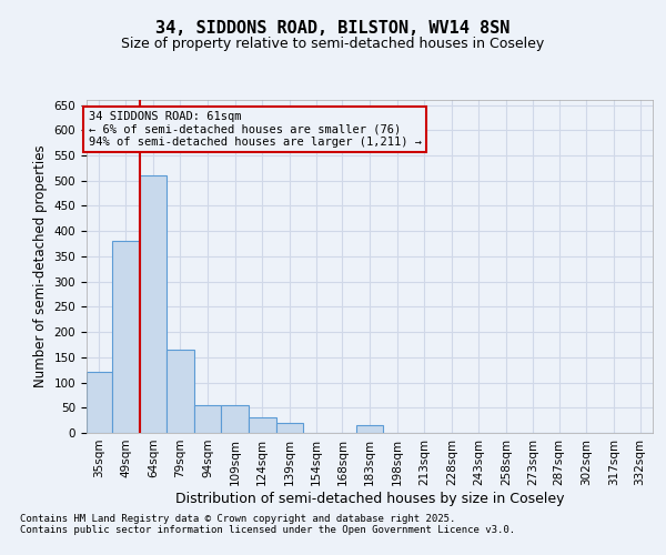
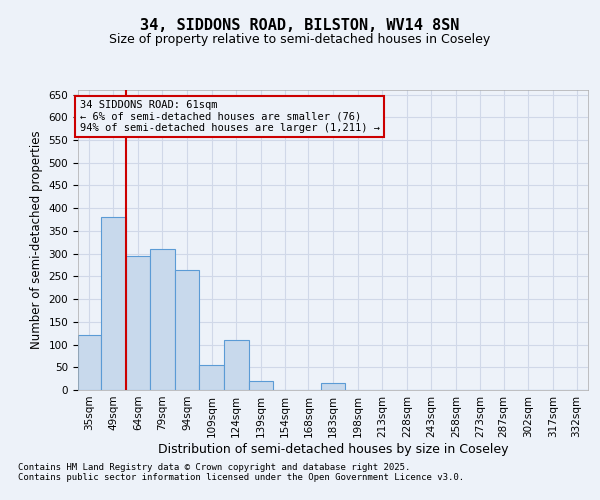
64sqm: 510 -> 295
79sqm: 165 -> 310
94sqm: 55 -> 265
124sqm: 30 -> 110
